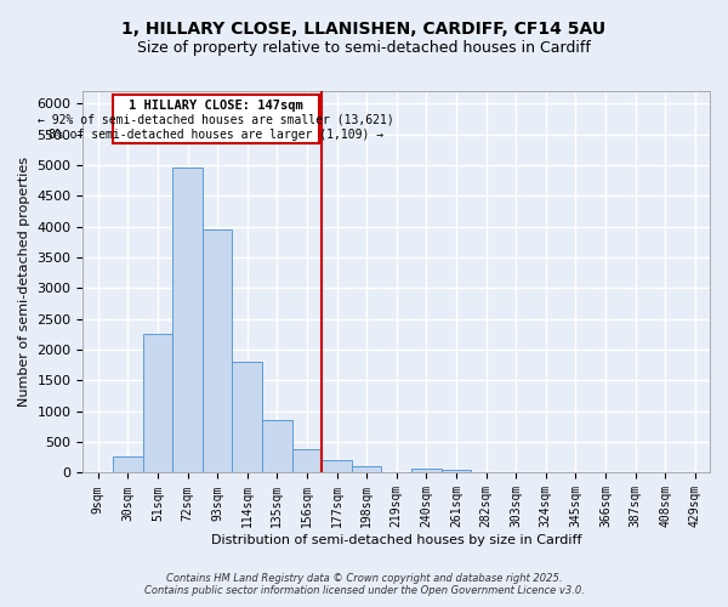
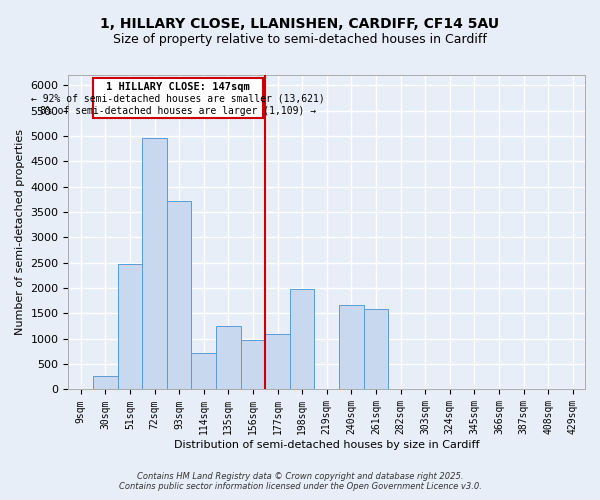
51sqm: 2250 -> 2480
93sqm: 3950 -> 3720
114sqm: 1800 -> 720
135sqm: 850 -> 1260
156sqm: 380 -> 980
177sqm: 220 -> 1100
198sqm: 100 -> 1980
240sqm: 80 -> 1660
261sqm: 50 -> 1580
